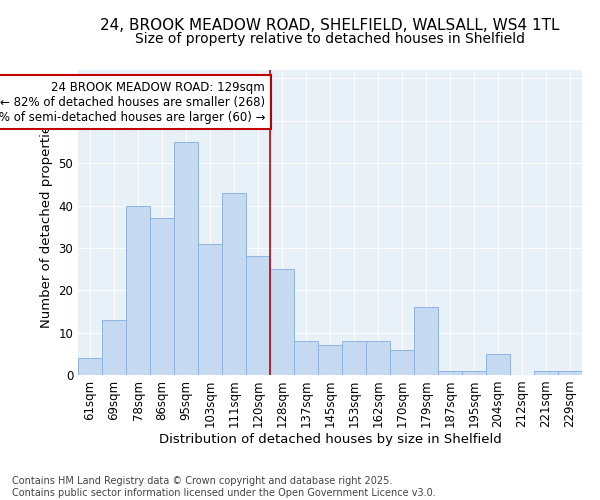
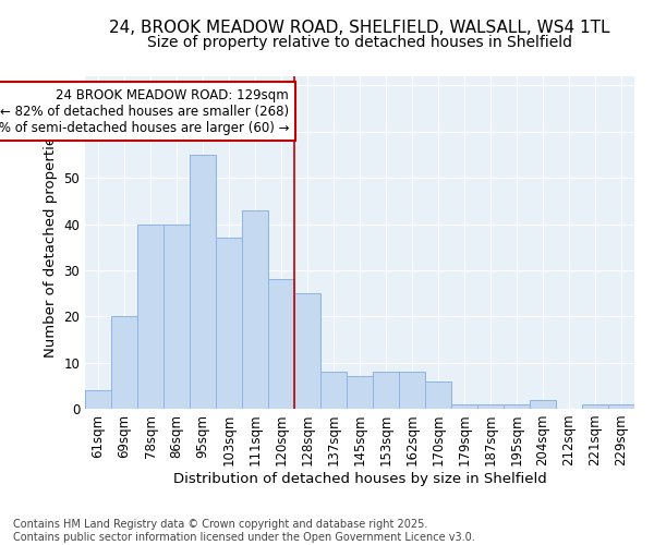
69sqm: 13 -> 20
86sqm: 37 -> 40
103sqm: 31 -> 37
179sqm: 16 -> 1
204sqm: 5 -> 2
